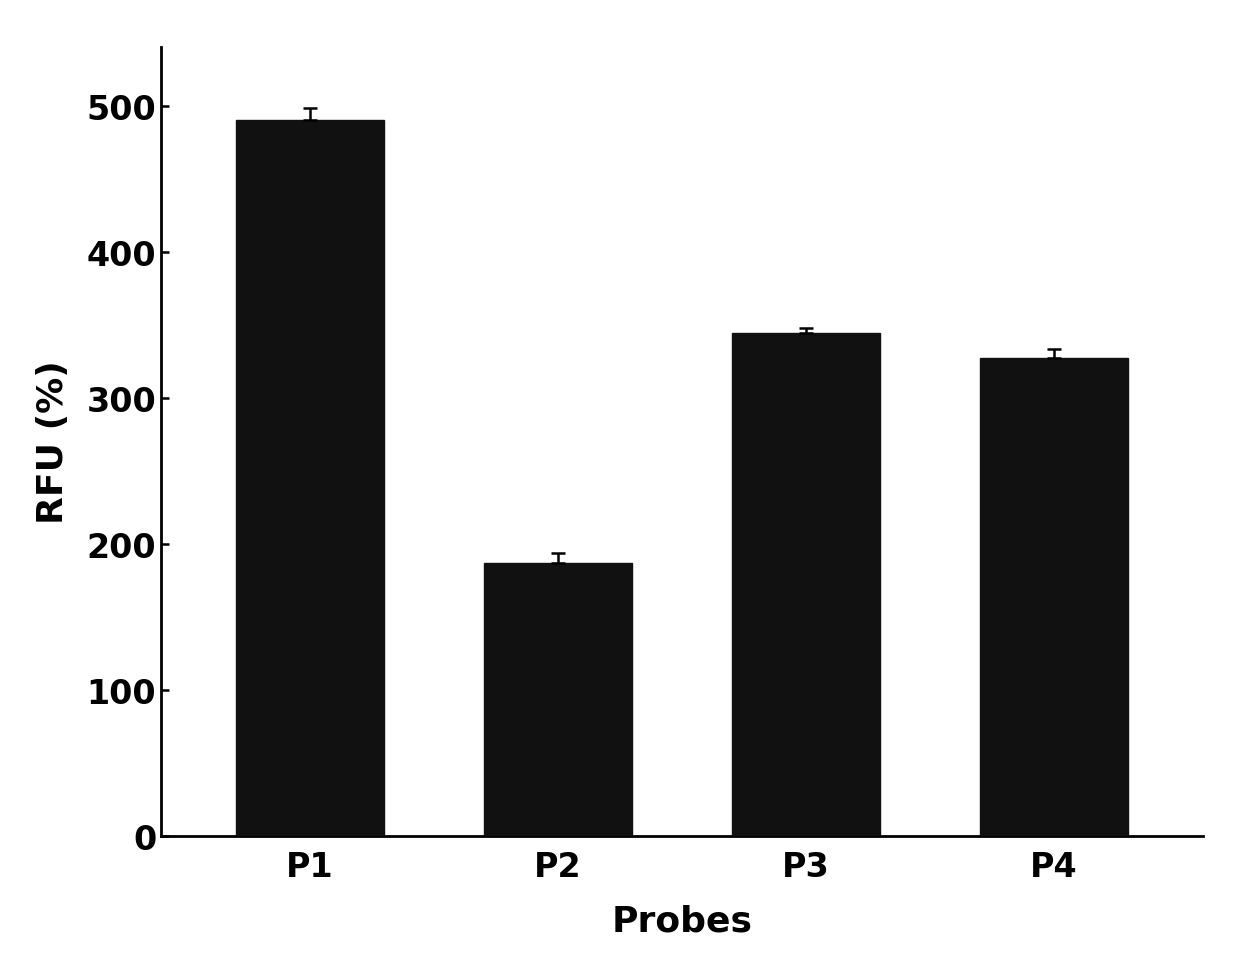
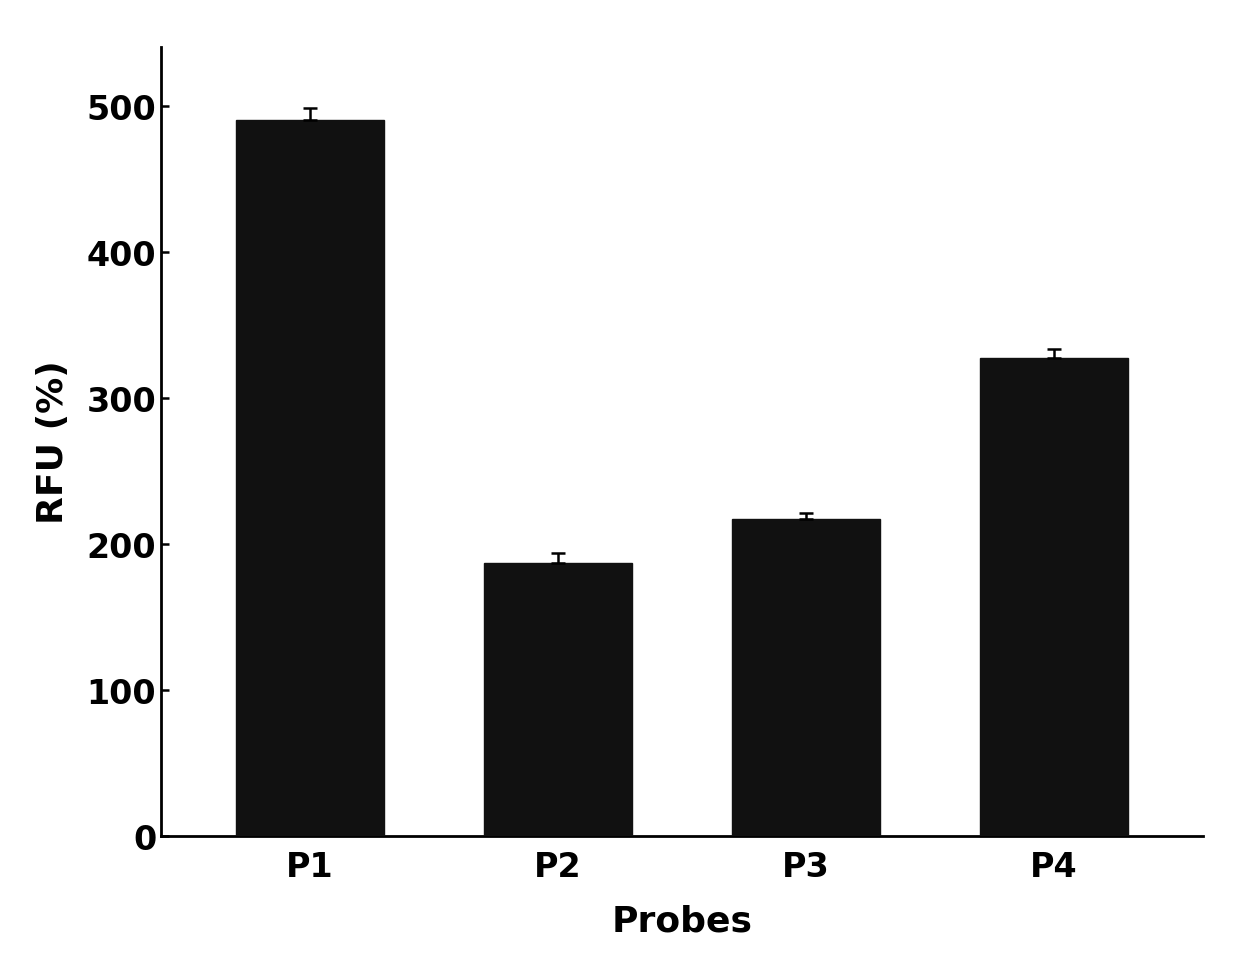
P3: 344 -> 217
